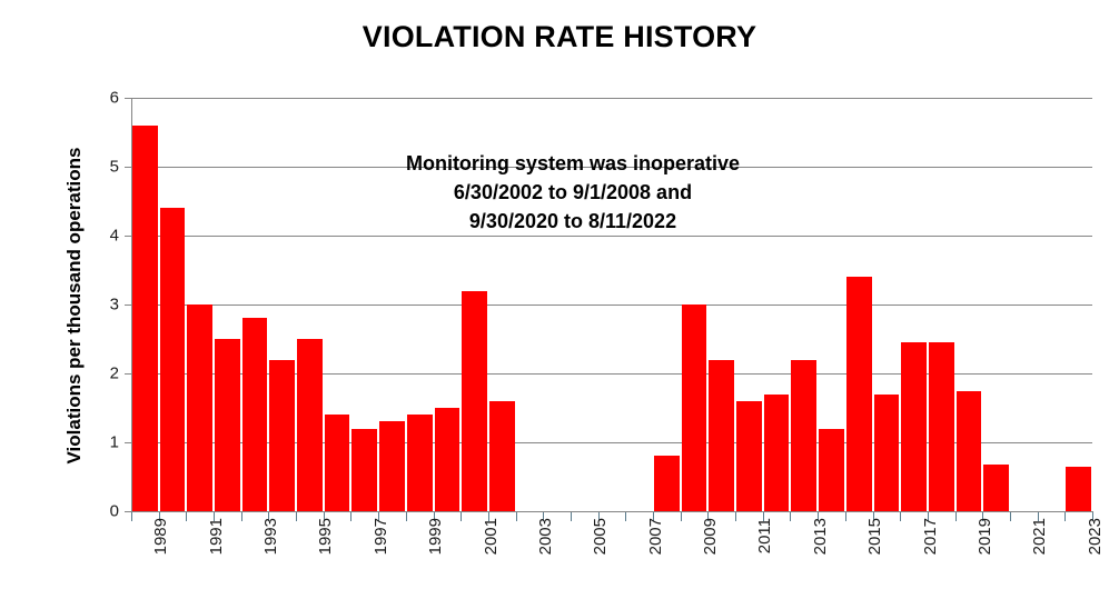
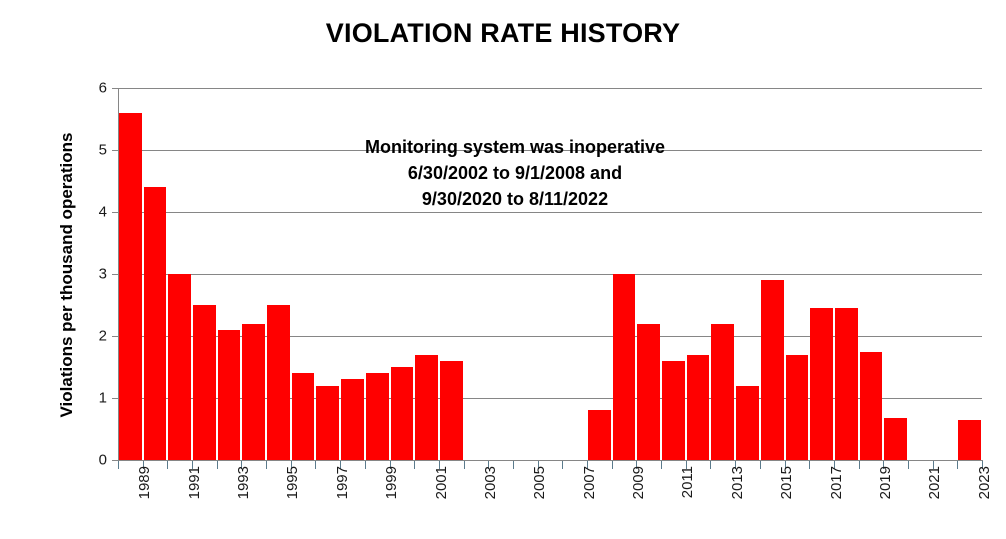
1993: 2.8 -> 2.1
2001: 3.2 -> 1.7
2015: 3.4 -> 2.9
